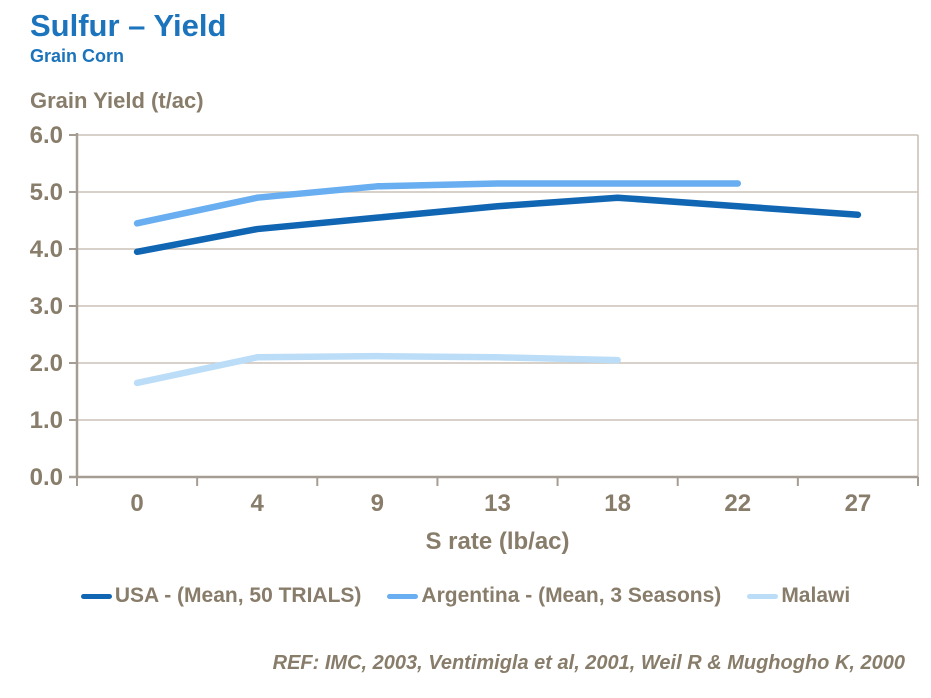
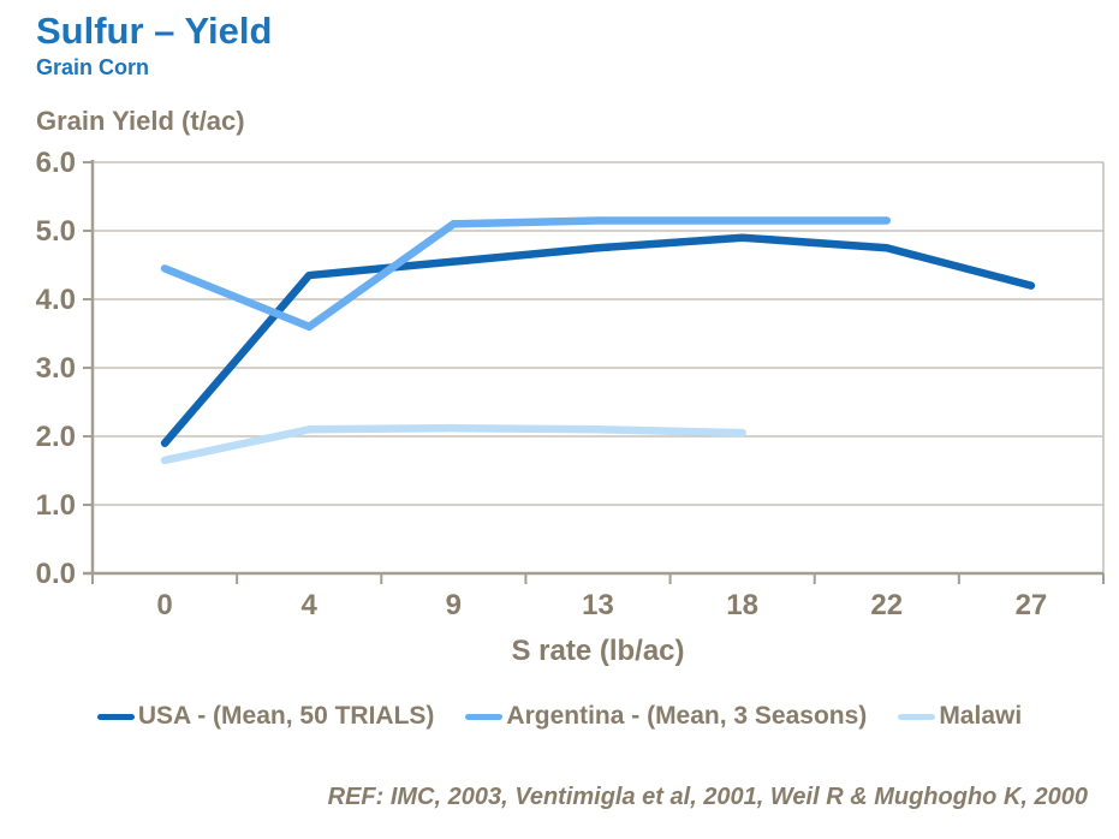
USA - (Mean, 50 TRIALS)/0: 4.0 -> 1.9
Argentina - (Mean, 3 Seasons)/4: 4.9 -> 3.6
USA - (Mean, 50 TRIALS)/27: 4.6 -> 4.2
